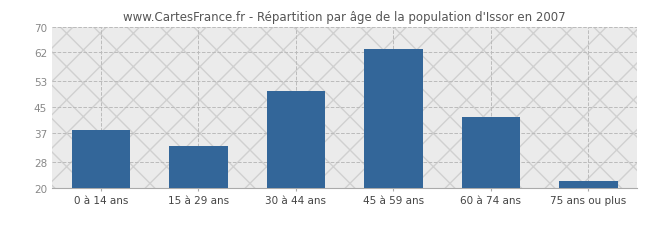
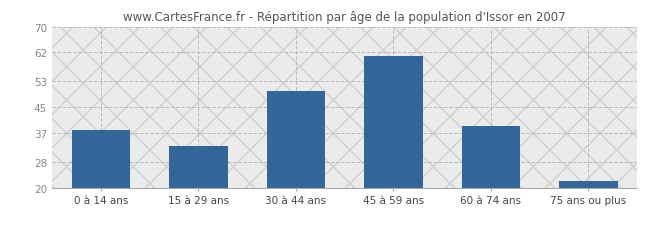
45 à 59 ans: 63 -> 61
60 à 74 ans: 42 -> 39
